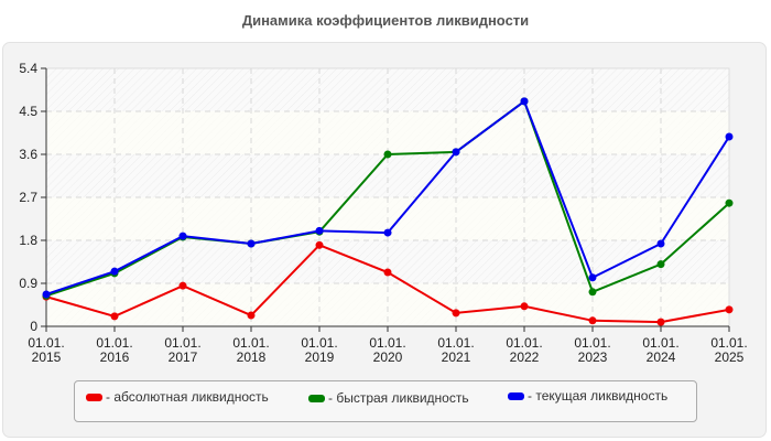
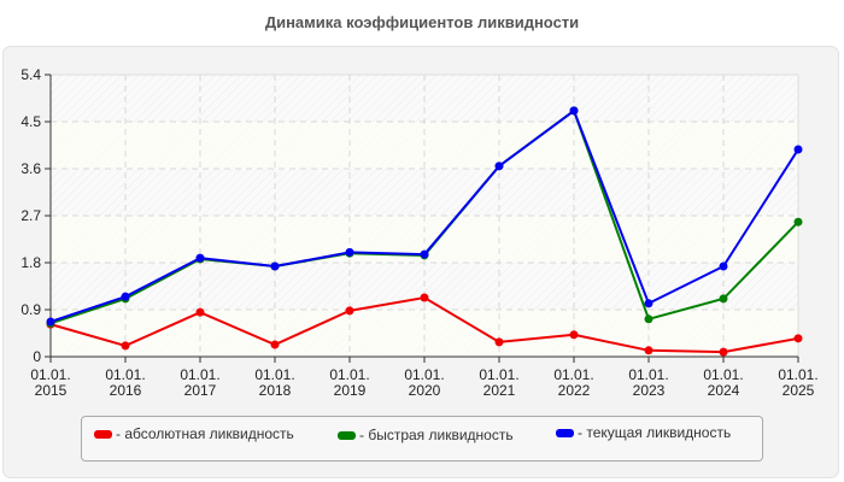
- абсолютная ликвидность/01.01.2019: 1.7 -> 0.9
- быстрая ликвидность/01.01.2020: 3.6 -> 1.9
- быстрая ликвидность/01.01.2024: 1.3 -> 1.1
